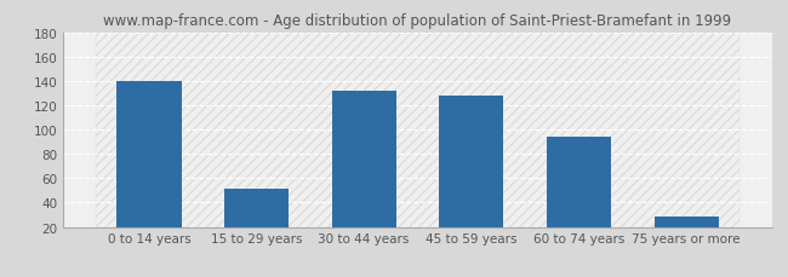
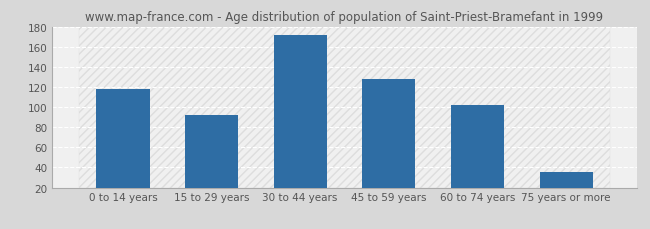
0 to 14 years: 140 -> 118
15 to 29 years: 51 -> 92
30 to 44 years: 132 -> 172
60 to 74 years: 94 -> 102
75 years or more: 29 -> 36
